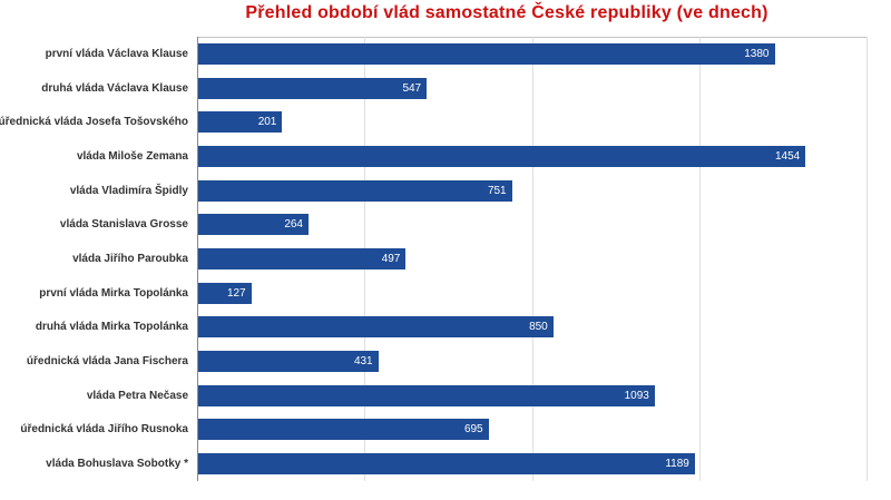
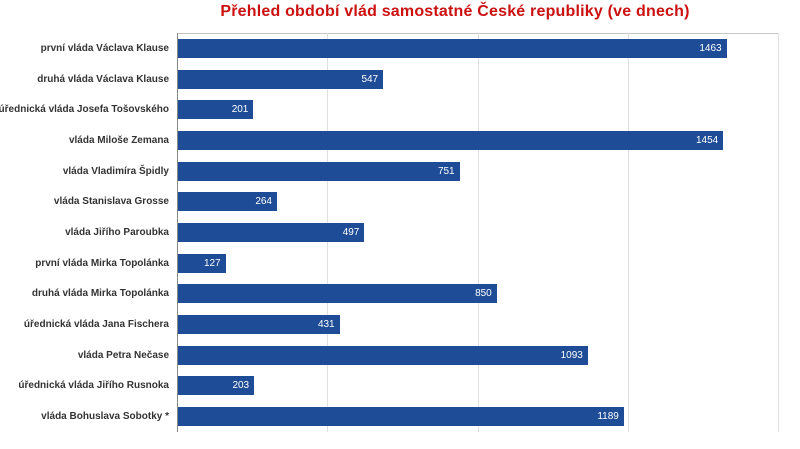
první vláda Václava Klause: 1380 -> 1463
úřednická vláda Jiřího Rusnoka: 695 -> 203
